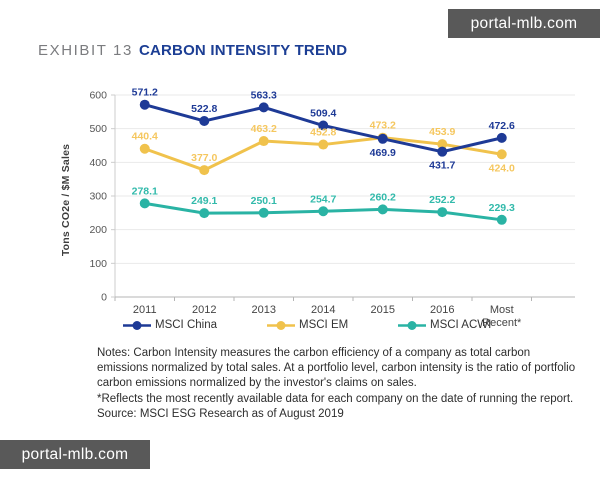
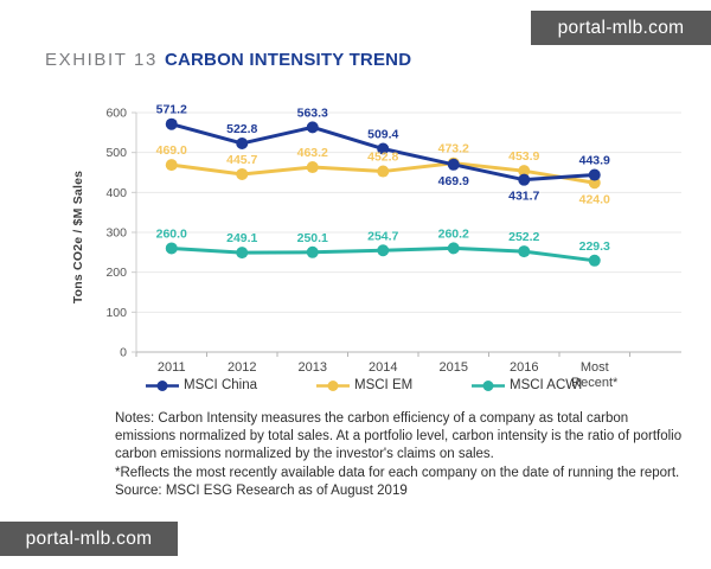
MSCI EM/2011: 440.4 -> 469.0
MSCI ACWI/2011: 278.1 -> 260.0
MSCI EM/2012: 377.0 -> 445.7
MSCI China/Most Recent*: 472.6 -> 443.9
